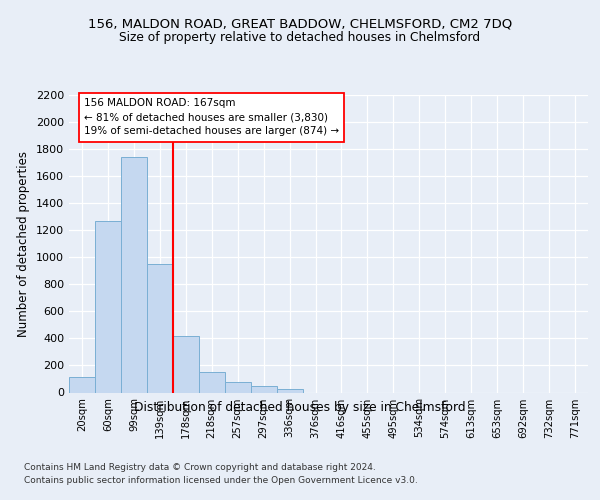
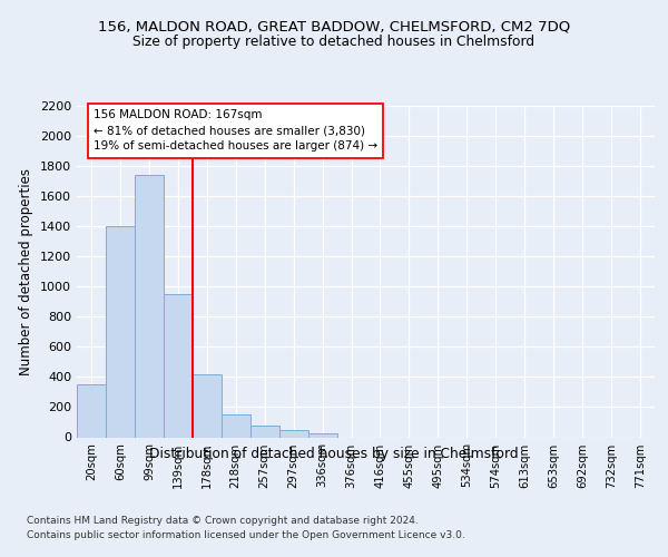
20sqm: 120 -> 350
60sqm: 1270 -> 1400
